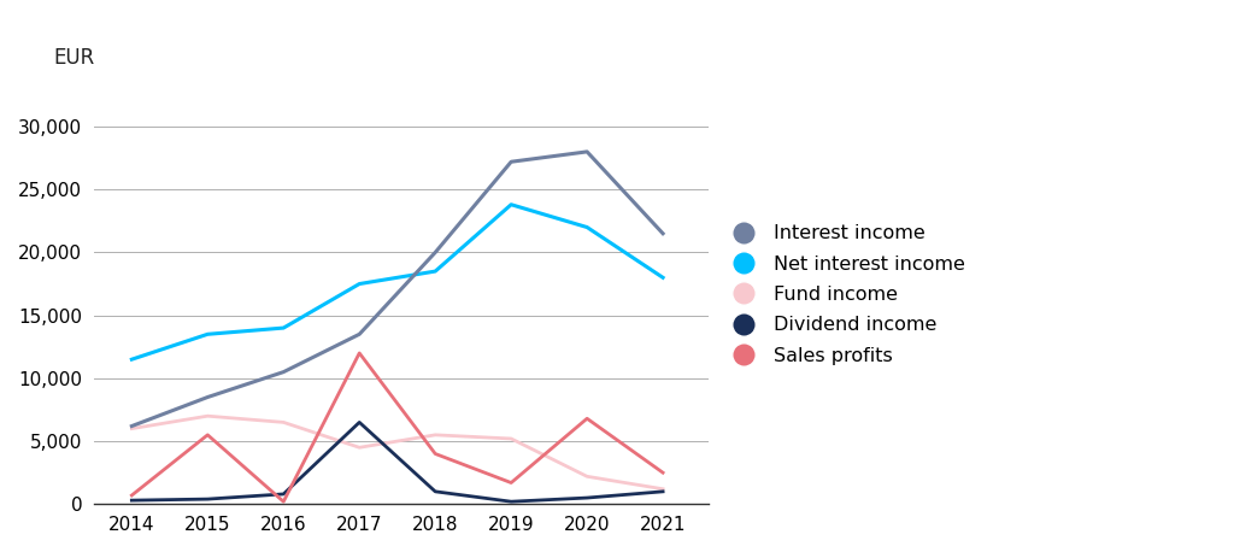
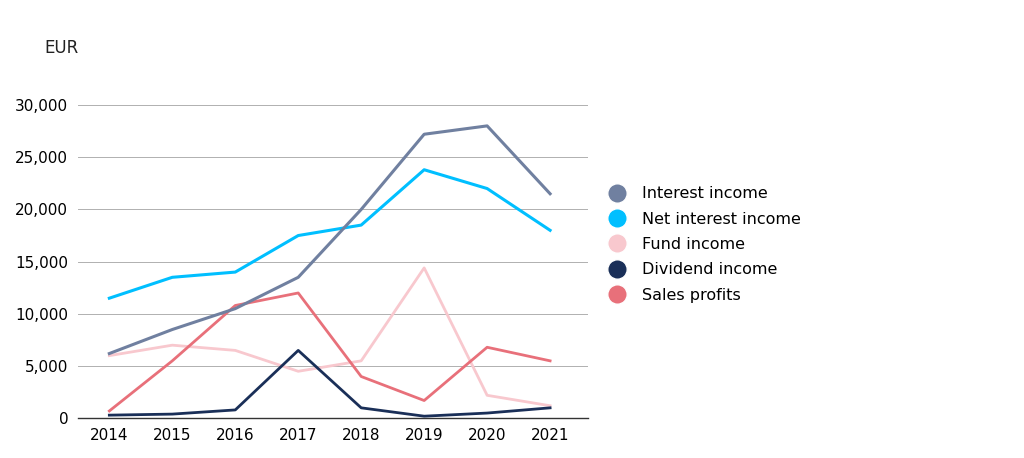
Sales profits/2016: 200 -> 10,800
Fund income/2019: 5,200 -> 14,400
Sales profits/2021: 2,500 -> 5,500
